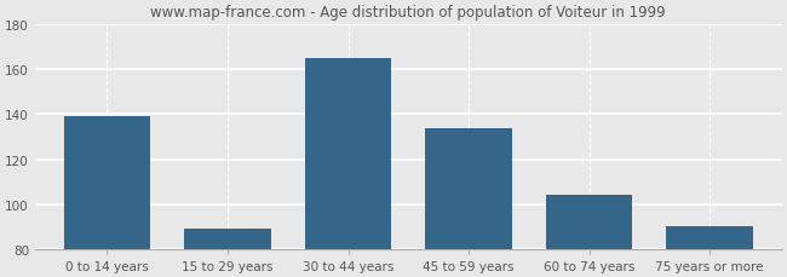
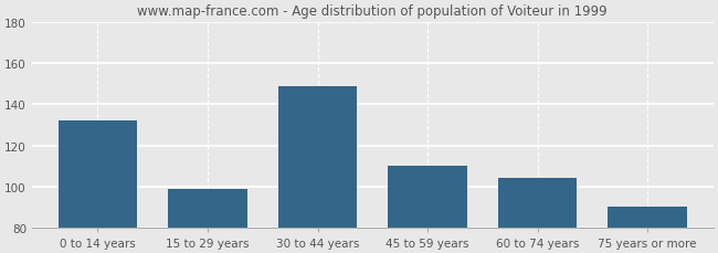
0 to 14 years: 139 -> 132
15 to 29 years: 89 -> 99
30 to 44 years: 165 -> 149
45 to 59 years: 134 -> 110
